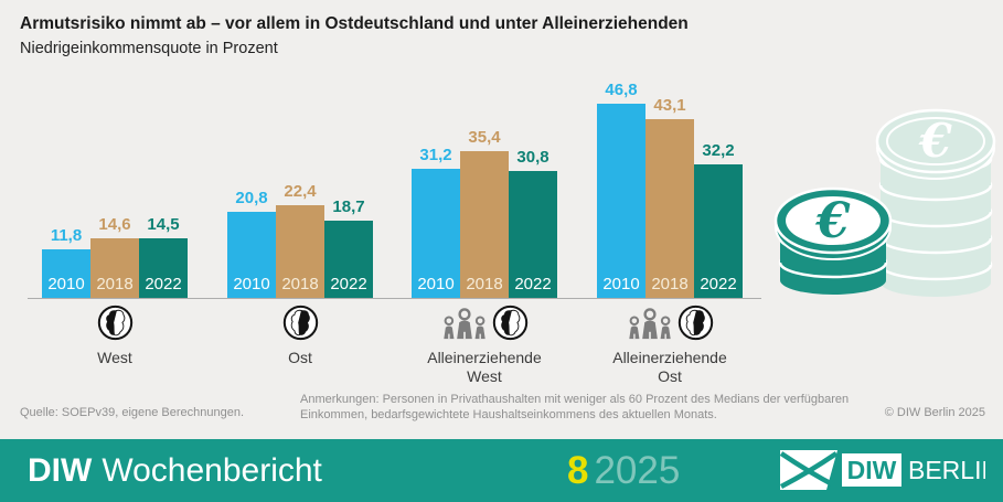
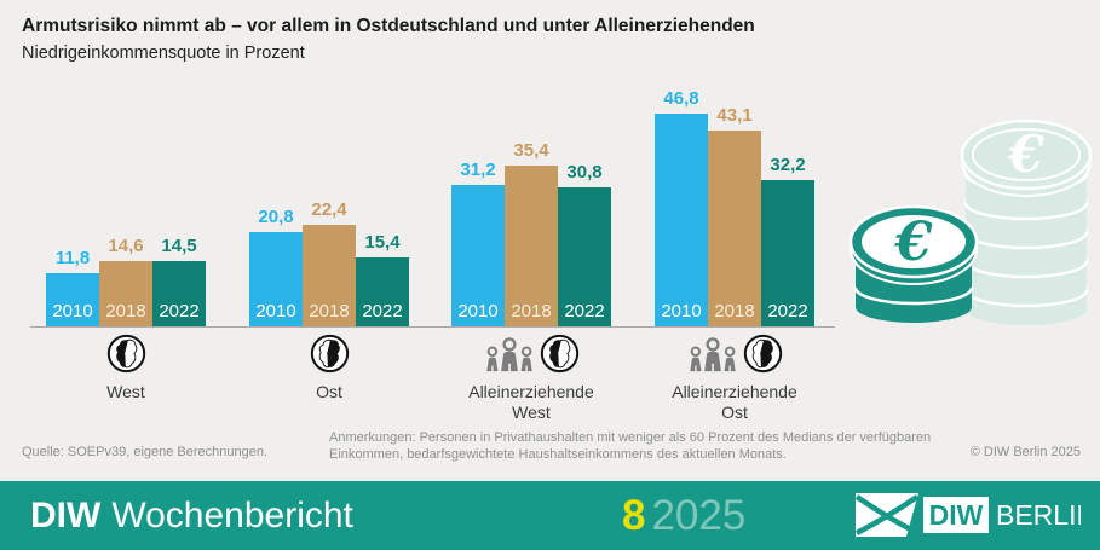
2022/Ost: 18,7 -> 15,4
